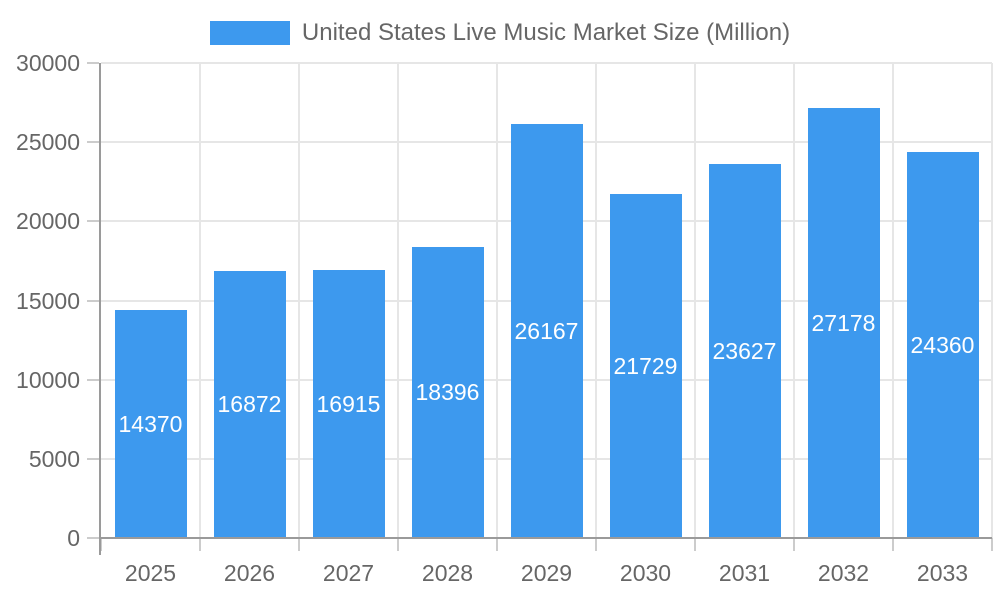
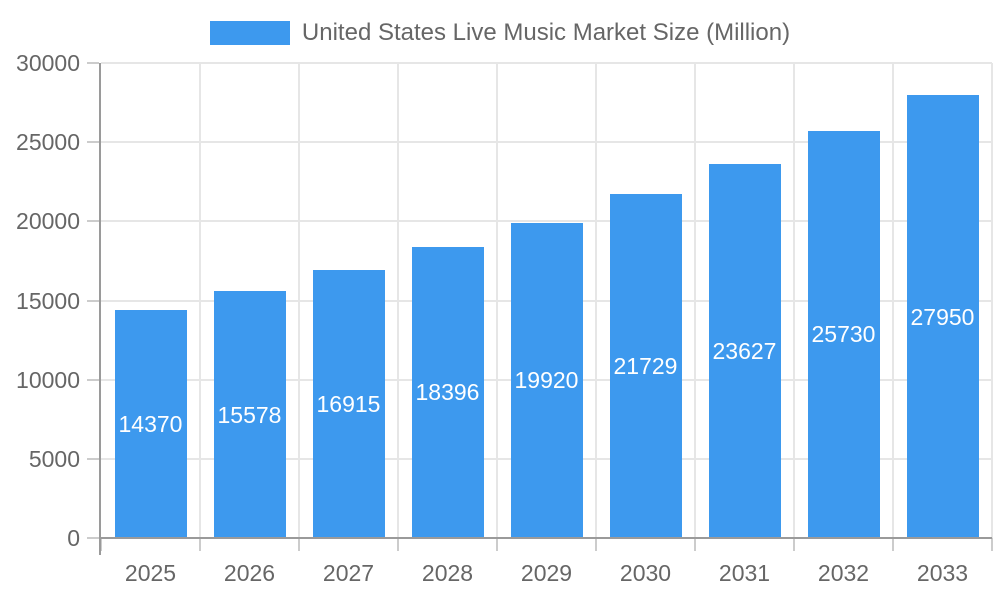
2026: 16872 -> 15578
2029: 26167 -> 19920
2032: 27178 -> 25730
2033: 24360 -> 27950
